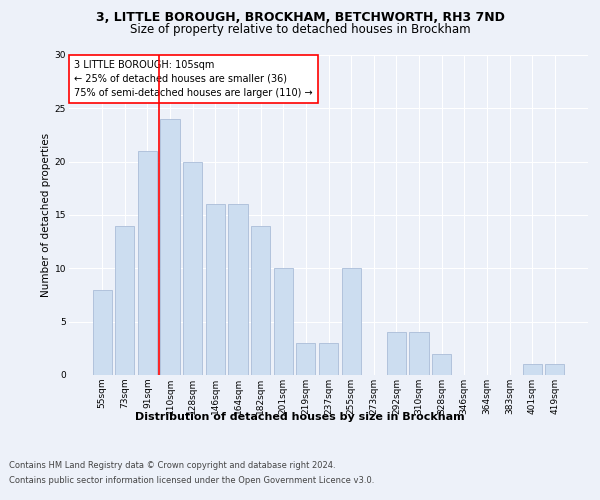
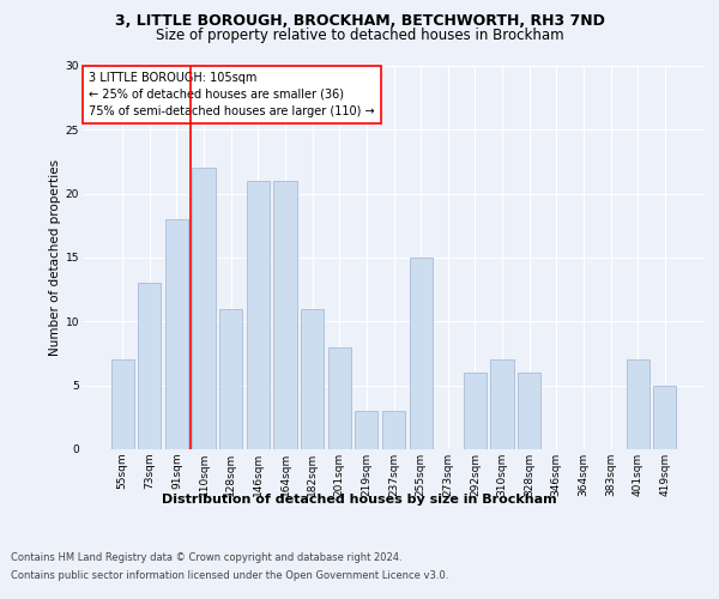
55sqm: 8 -> 7
73sqm: 14 -> 13
91sqm: 21 -> 18
110sqm: 24 -> 22
128sqm: 20 -> 11
146sqm: 16 -> 21
164sqm: 16 -> 21
182sqm: 14 -> 11
201sqm: 10 -> 8
255sqm: 10 -> 15
292sqm: 4 -> 6
310sqm: 4 -> 7
328sqm: 2 -> 6
401sqm: 1 -> 7
419sqm: 1 -> 5
